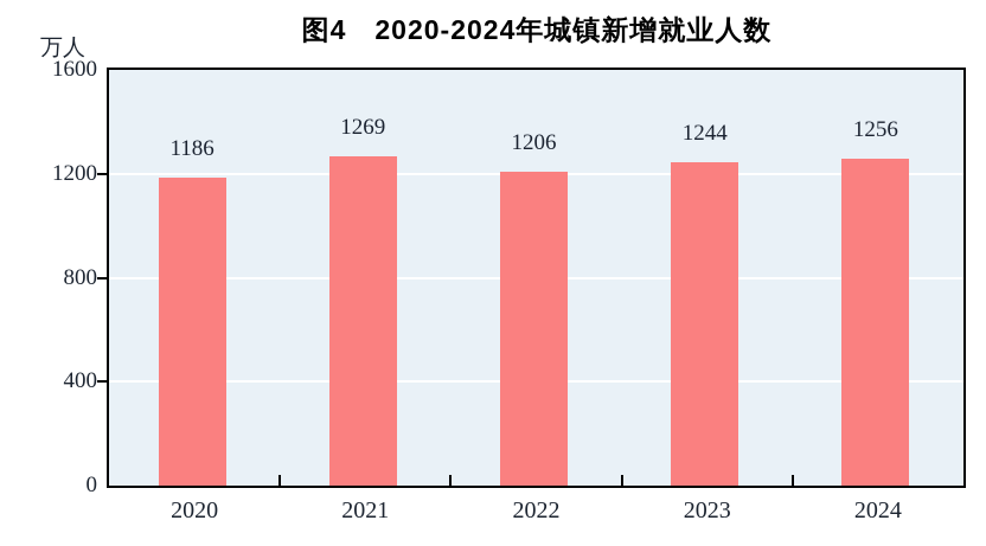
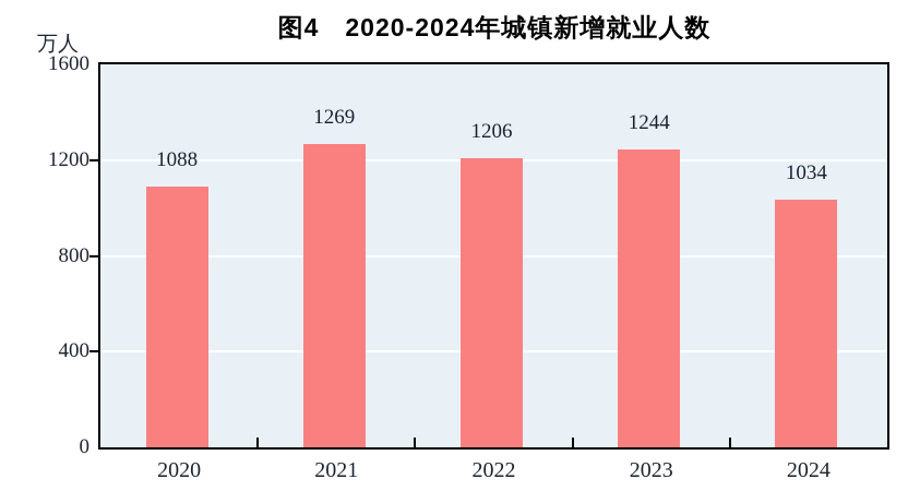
2020: 1186 -> 1088
2024: 1256 -> 1034
